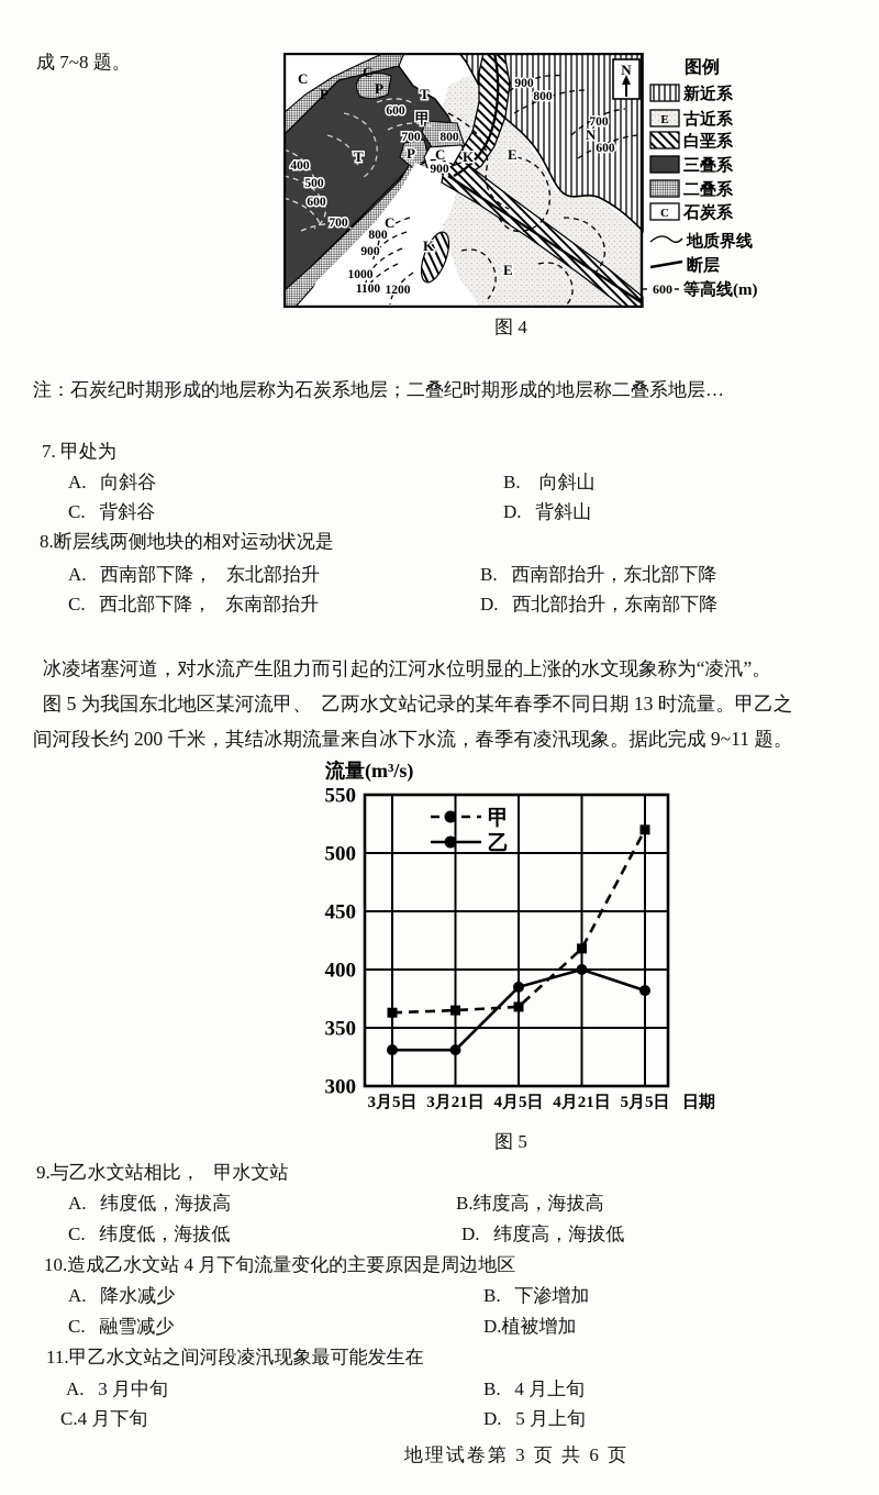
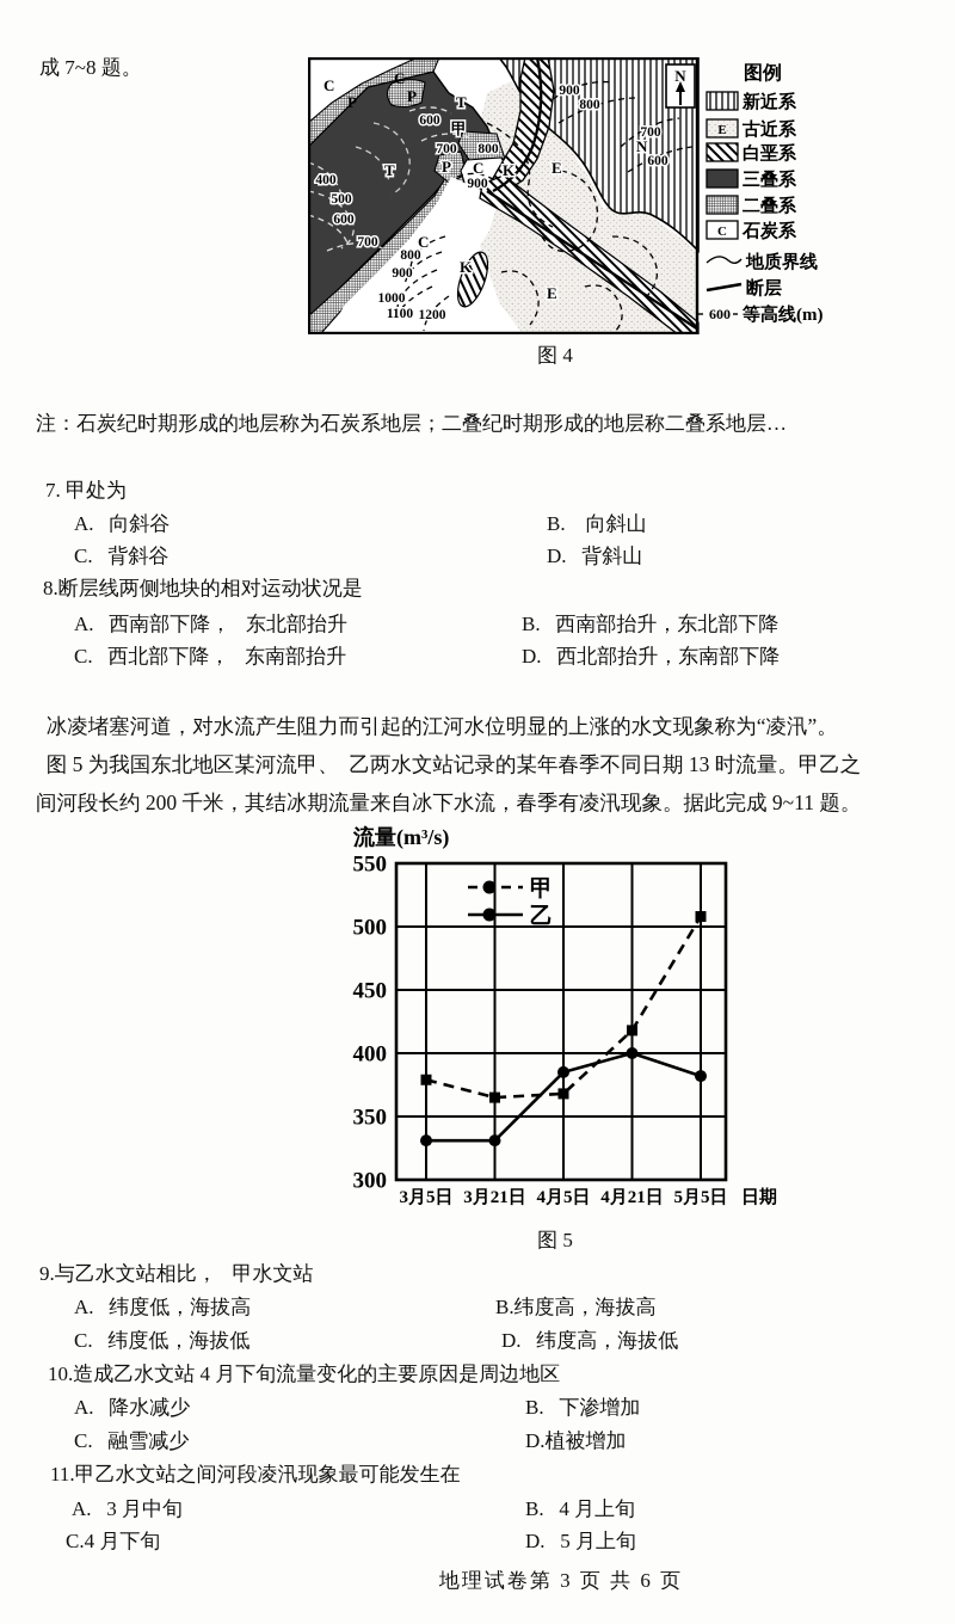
甲/3月5日: 363 -> 379
甲/5月5日: 520 -> 508
